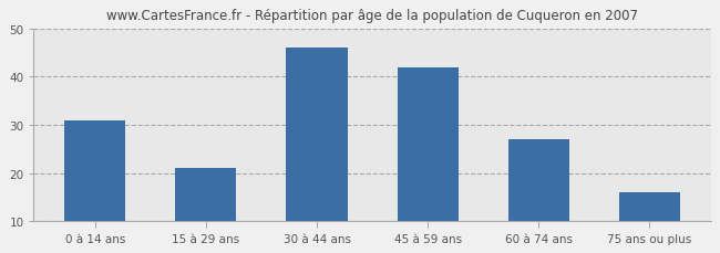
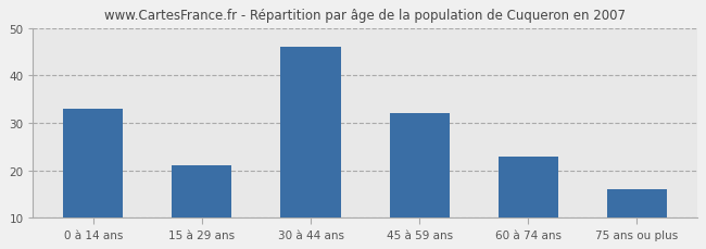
0 à 14 ans: 31 -> 33
45 à 59 ans: 42 -> 32
60 à 74 ans: 27 -> 23
